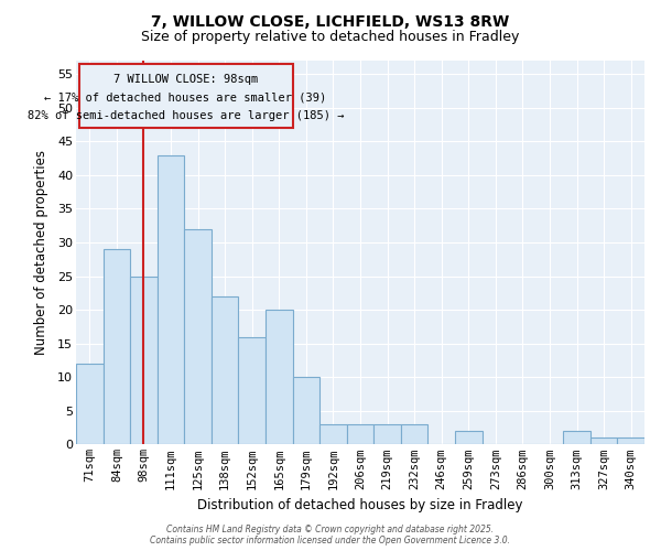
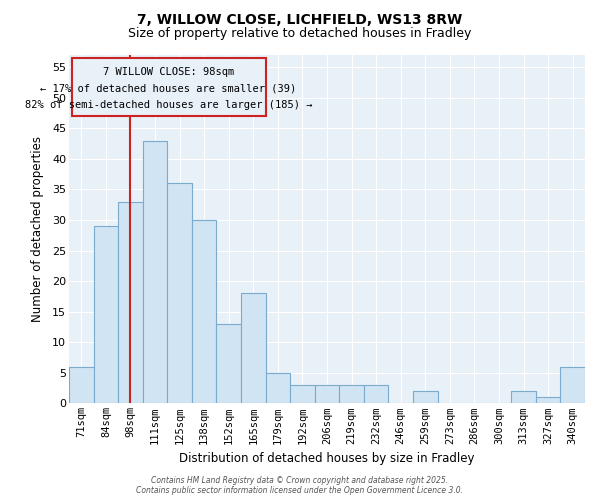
71sqm: 12 -> 6
98sqm: 25 -> 33
125sqm: 32 -> 36
138sqm: 22 -> 30
152sqm: 16 -> 13
165sqm: 20 -> 18
179sqm: 10 -> 5
340sqm: 1 -> 6
